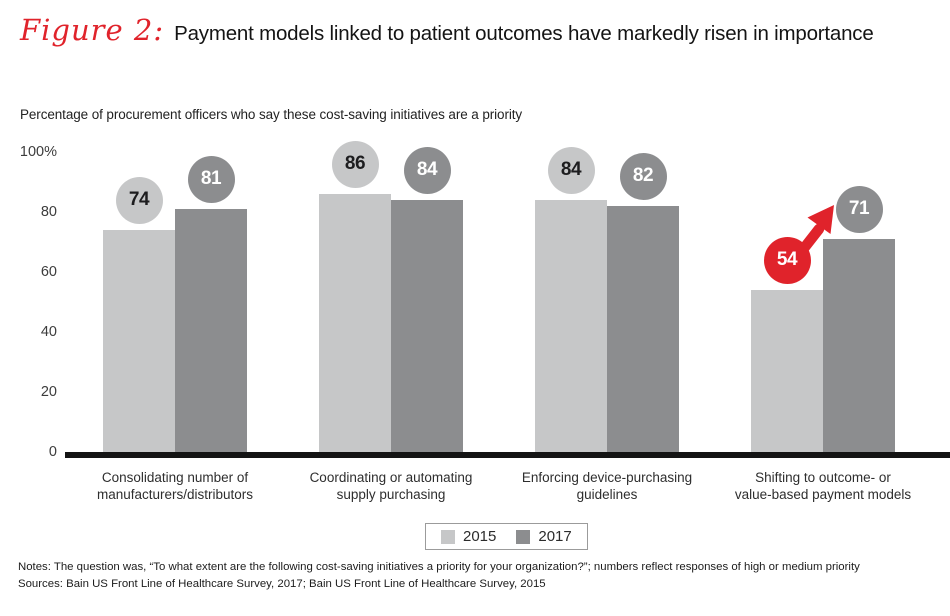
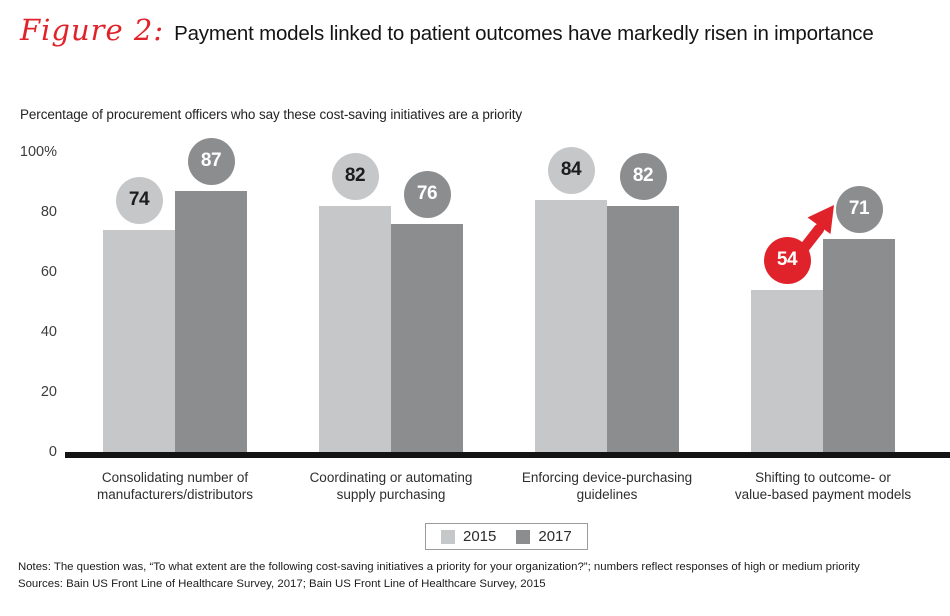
2017/Consolidating number of manufacturers/distributors: 81 -> 87
2015/Coordinating or automating supply purchasing: 86 -> 82
2017/Coordinating or automating supply purchasing: 84 -> 76
